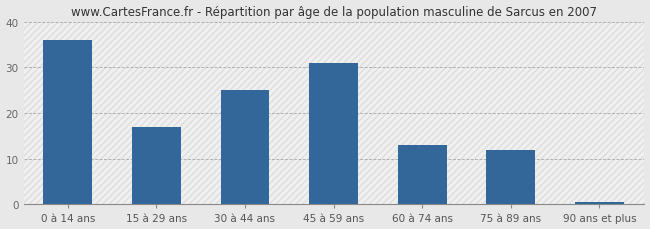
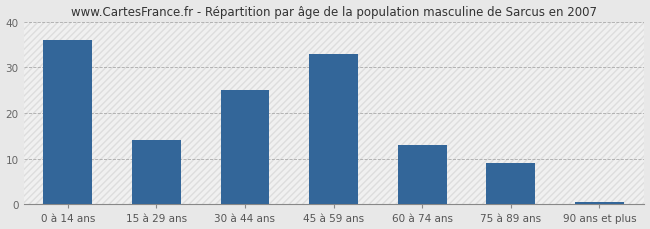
15 à 29 ans: 17.0 -> 14.0
45 à 59 ans: 31.0 -> 33.0
75 à 89 ans: 12.0 -> 9.0
